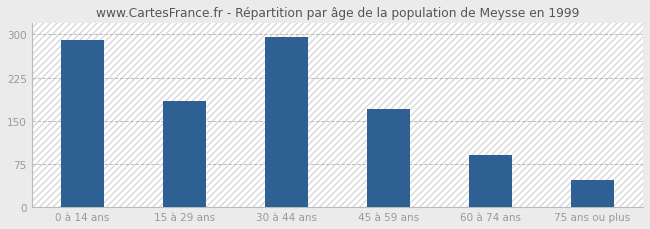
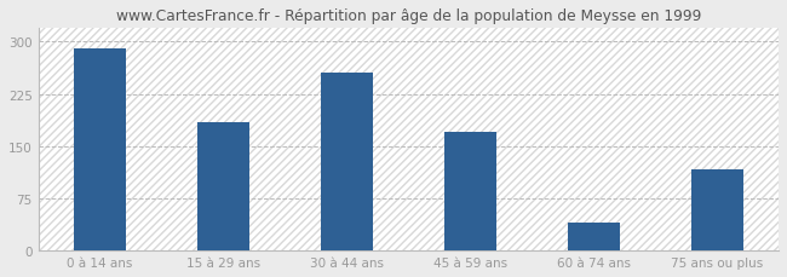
30 à 44 ans: 296 -> 256
60 à 74 ans: 90 -> 40
75 ans ou plus: 47 -> 116
